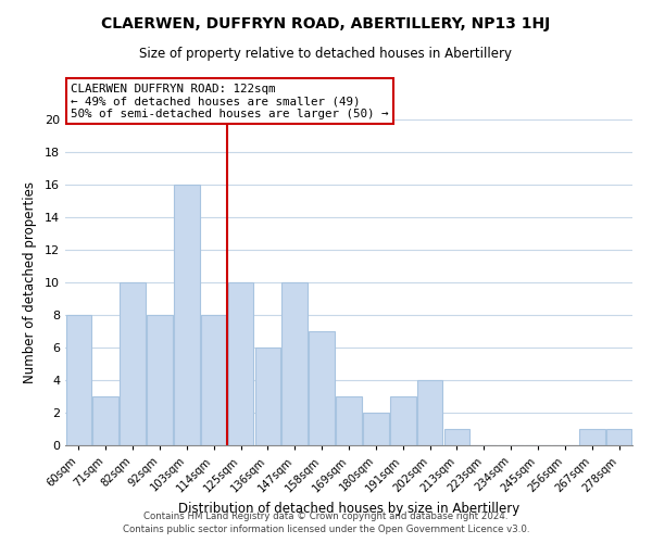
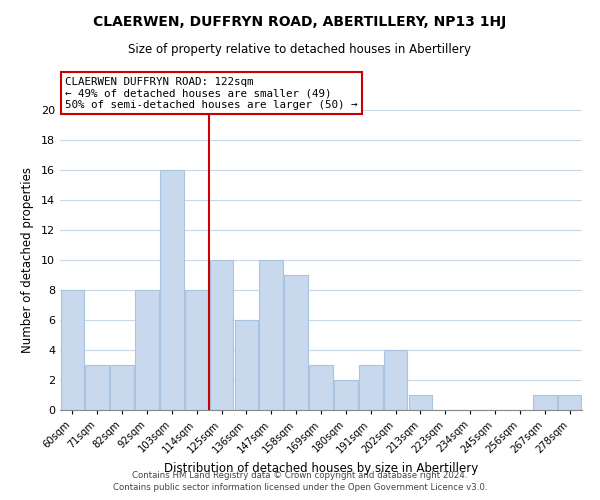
82sqm: 10 -> 3
158sqm: 7 -> 9
